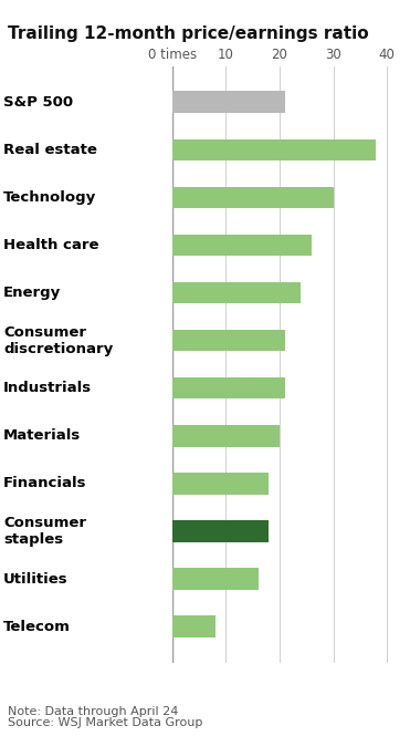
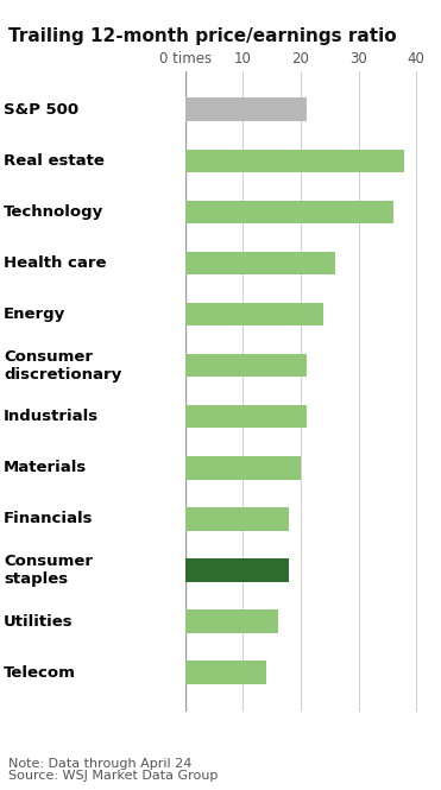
Technology: 30 -> 36
Telecom: 8 -> 14
